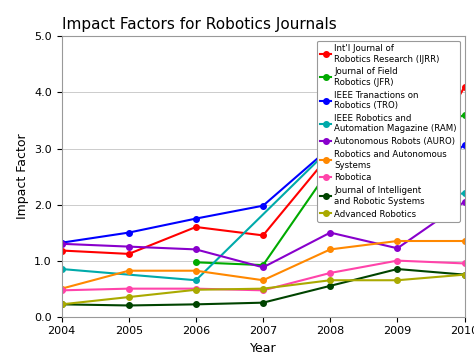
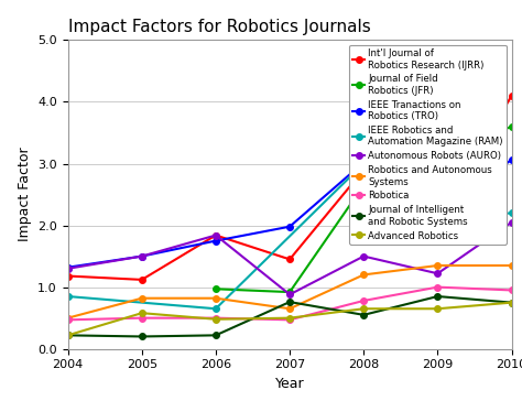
Autonomous Robots (AURO)/2005: 1.25 -> 1.50
Advanced Robotics/2005: 0.35 -> 0.58
Int'l Journal of Robotics Research (IJRR)/2006: 1.60 -> 1.84
Autonomous Robots (AURO)/2006: 1.20 -> 1.84
Journal of Intelligent and Robotic Systems/2007: 0.25 -> 0.76
